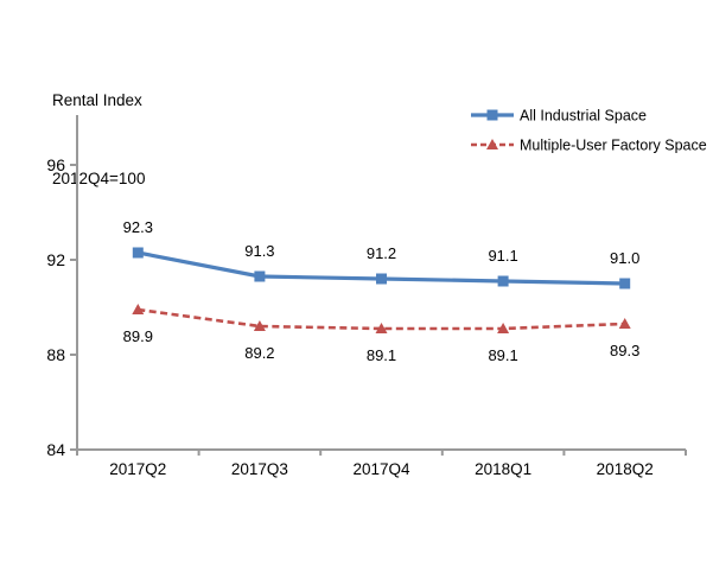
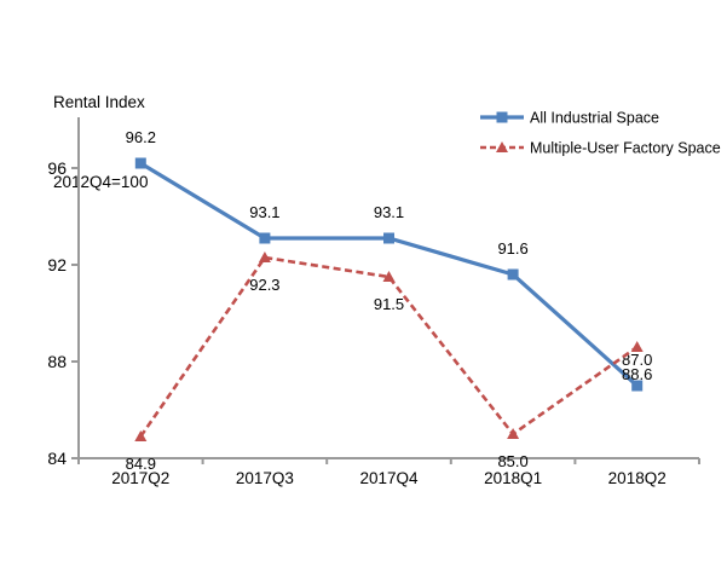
All Industrial Space/2017Q2: 92.3 -> 96.2
Multiple-User Factory Space/2017Q2: 89.9 -> 84.9
All Industrial Space/2017Q3: 91.3 -> 93.1
Multiple-User Factory Space/2017Q3: 89.2 -> 92.3
All Industrial Space/2017Q4: 91.2 -> 93.1
Multiple-User Factory Space/2017Q4: 89.1 -> 91.5
All Industrial Space/2018Q1: 91.1 -> 91.6
Multiple-User Factory Space/2018Q1: 89.1 -> 85.0
All Industrial Space/2018Q2: 91.0 -> 87.0
Multiple-User Factory Space/2018Q2: 89.3 -> 88.6
